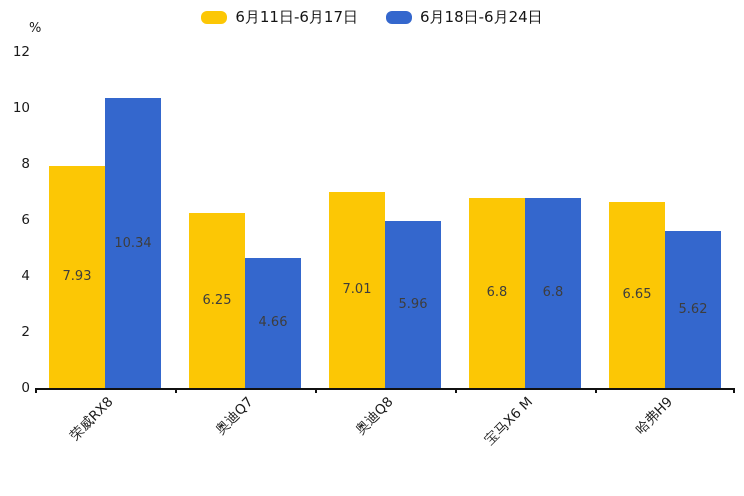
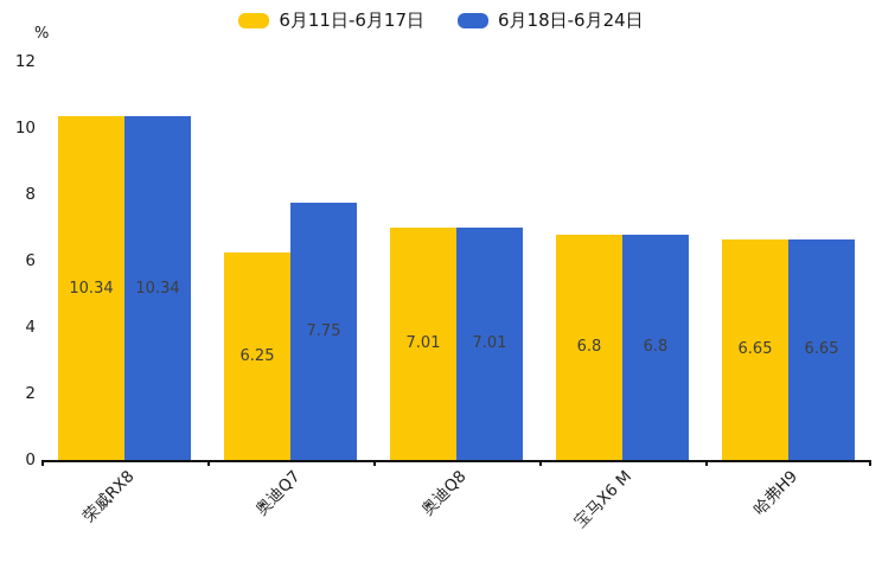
6月11日-6月17日/荣威RX8: 7.93 -> 10.34
6月18日-6月24日/奥迪Q7: 4.66 -> 7.75
6月18日-6月24日/奥迪Q8: 5.96 -> 7.01
6月18日-6月24日/哈弗H9: 5.62 -> 6.65
